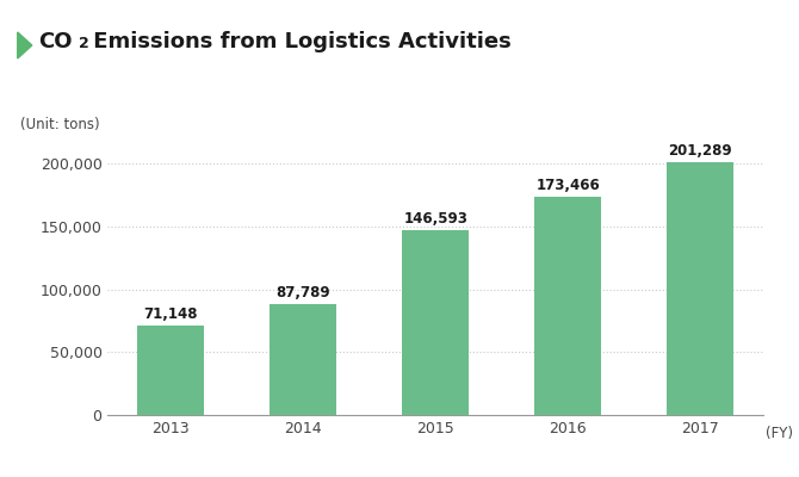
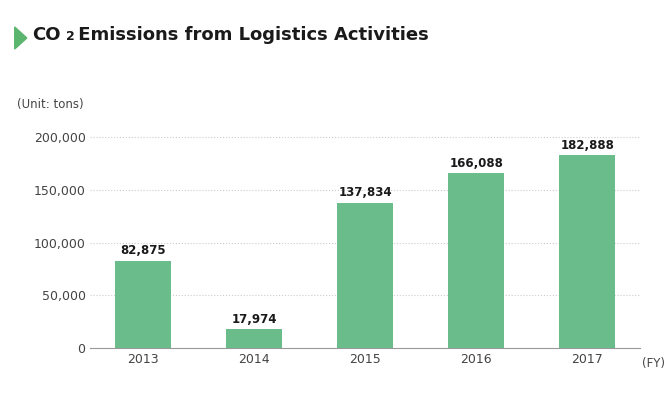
2013: 71,148 -> 82,875
2014: 87,789 -> 17,974
2015: 146,593 -> 137,834
2016: 173,466 -> 166,088
2017: 201,289 -> 182,888
